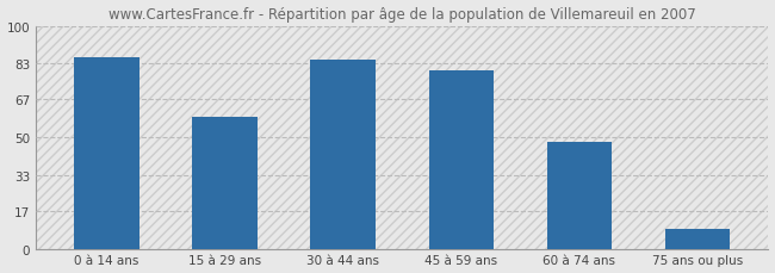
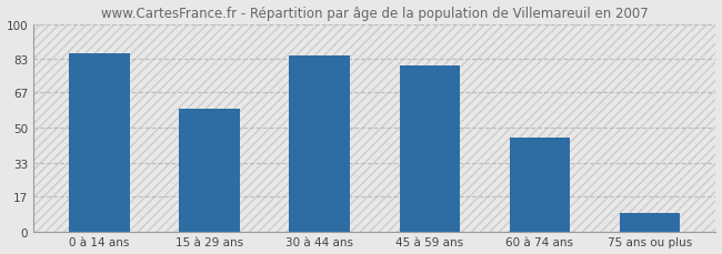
60 à 74 ans: 48 -> 45
